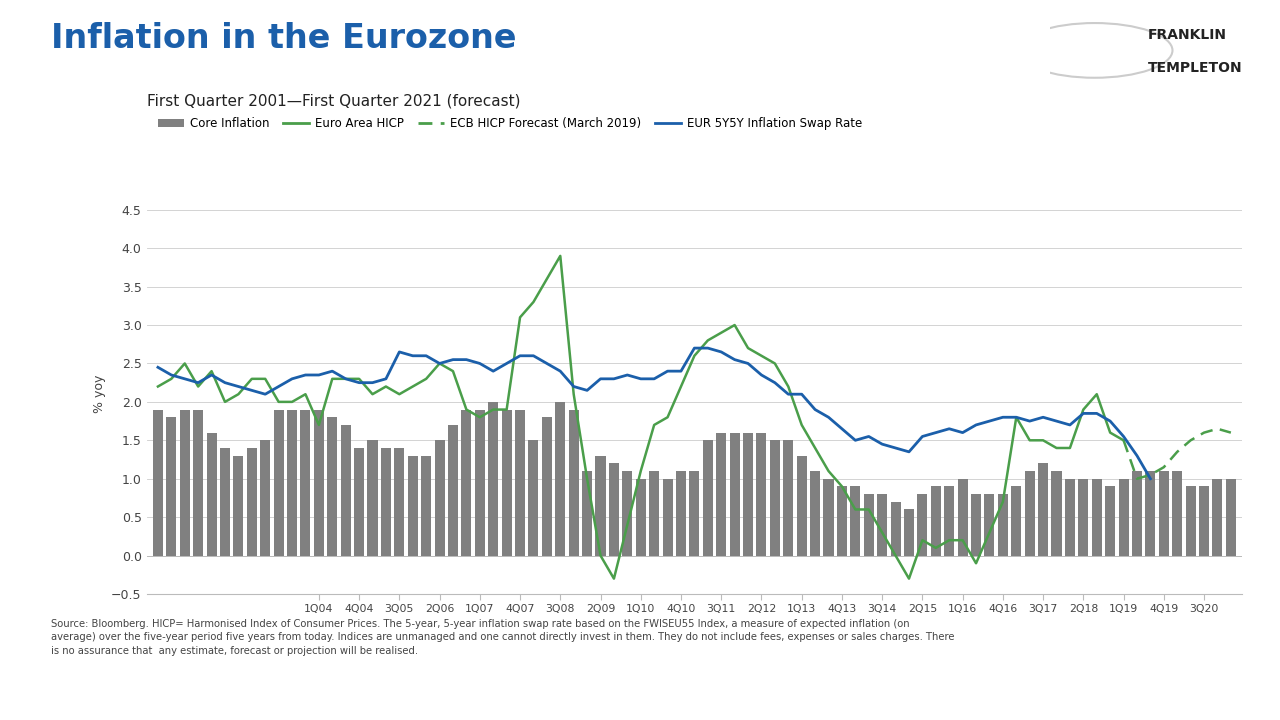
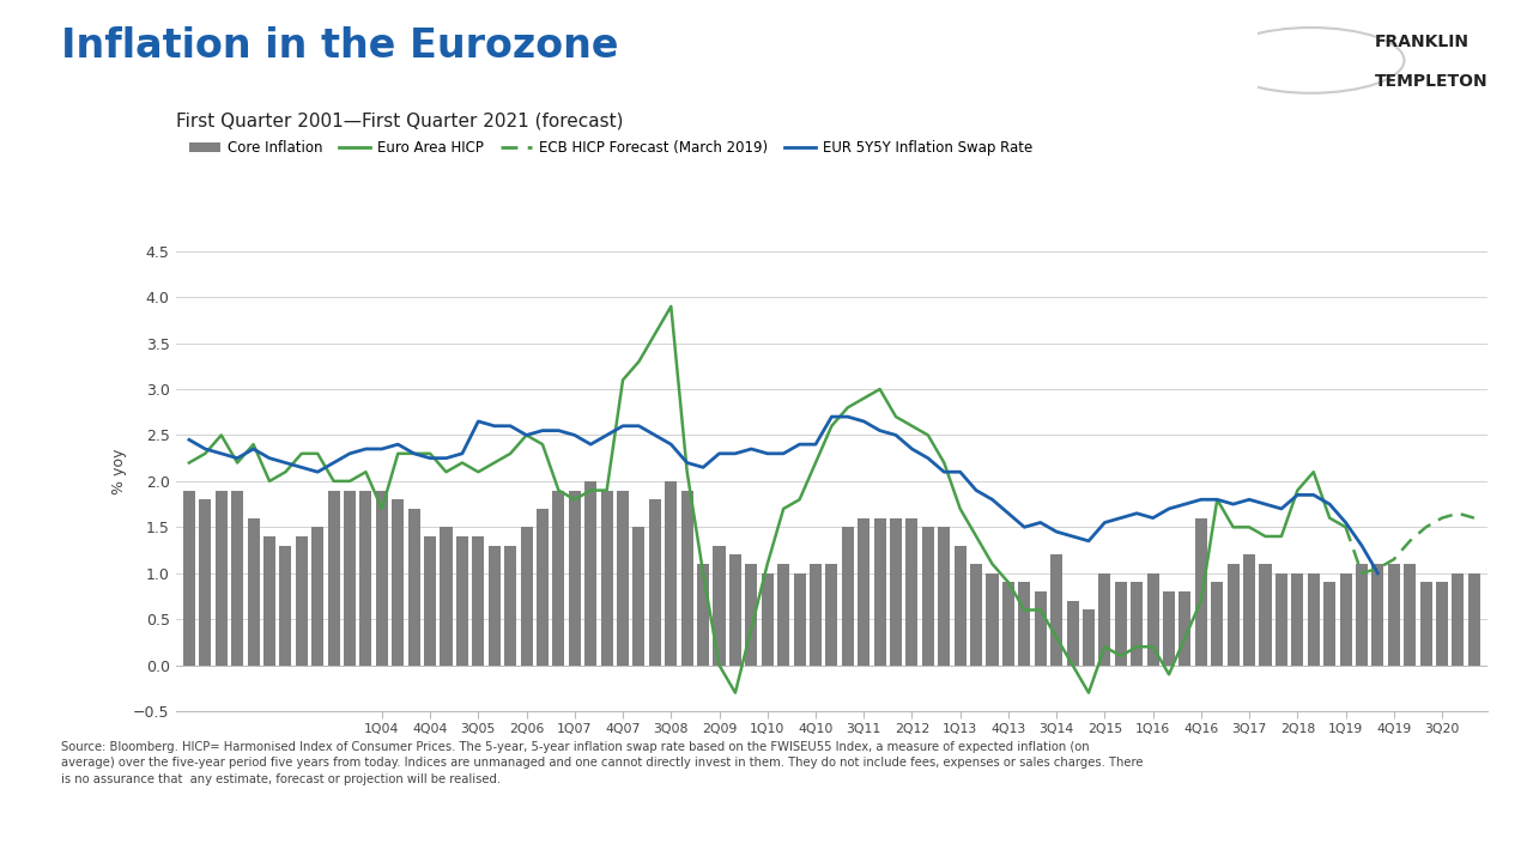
Core Inflation/3Q14: 0.8 -> 1.2
Core Inflation/2Q15: 0.8 -> 1.0
Core Inflation/4Q16: 0.8 -> 1.6
